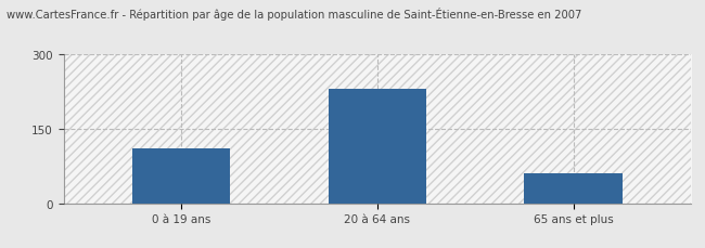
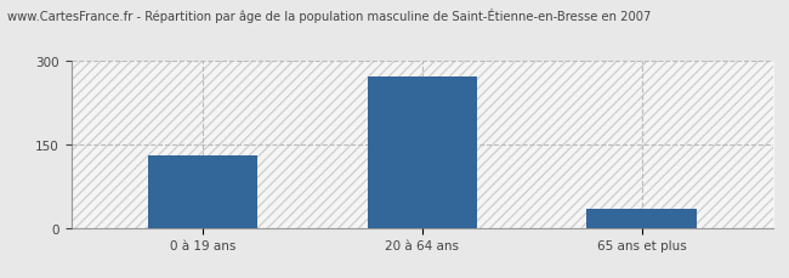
0 à 19 ans: 110 -> 130
20 à 64 ans: 230 -> 270
65 ans et plus: 60 -> 35
